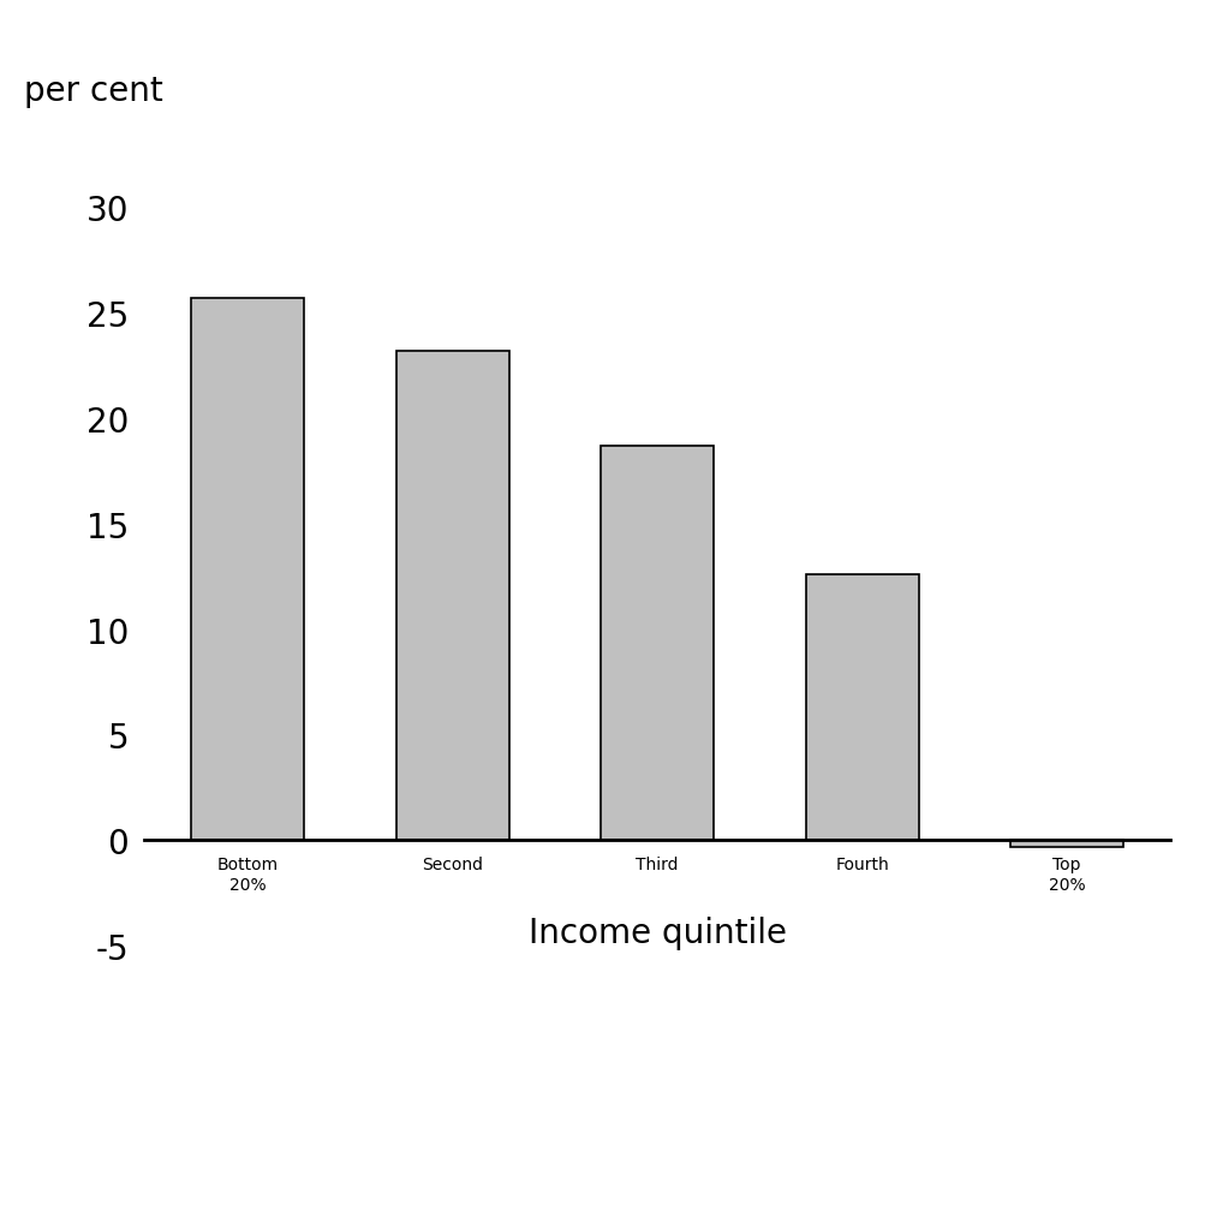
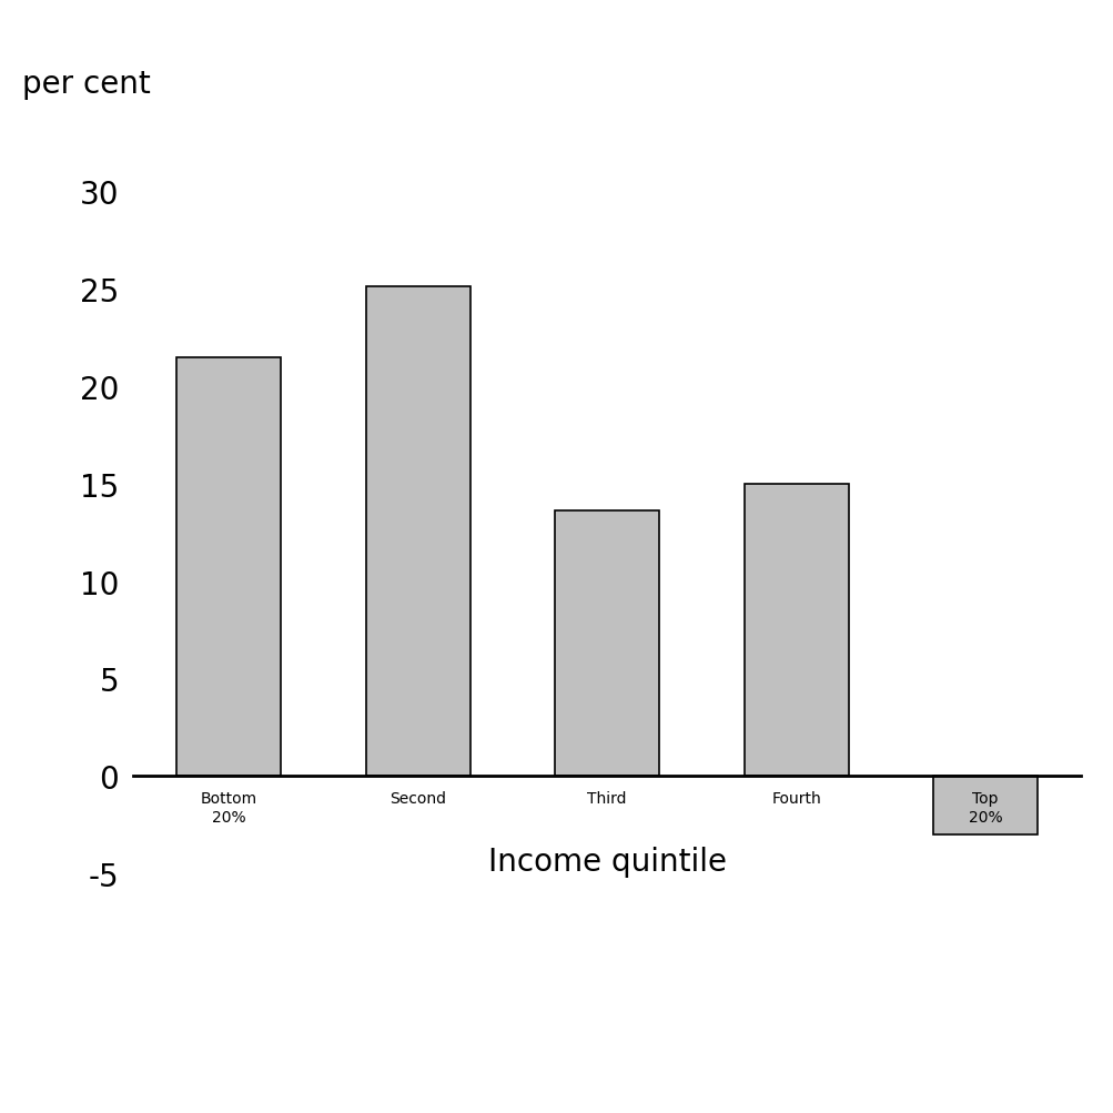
Bottom 20%: 25.7 -> 21.5
Second: 23.2 -> 25.1
Third: 18.7 -> 13.6
Fourth: 12.6 -> 15.0
Top 20%: -0.3 -> -3.0
